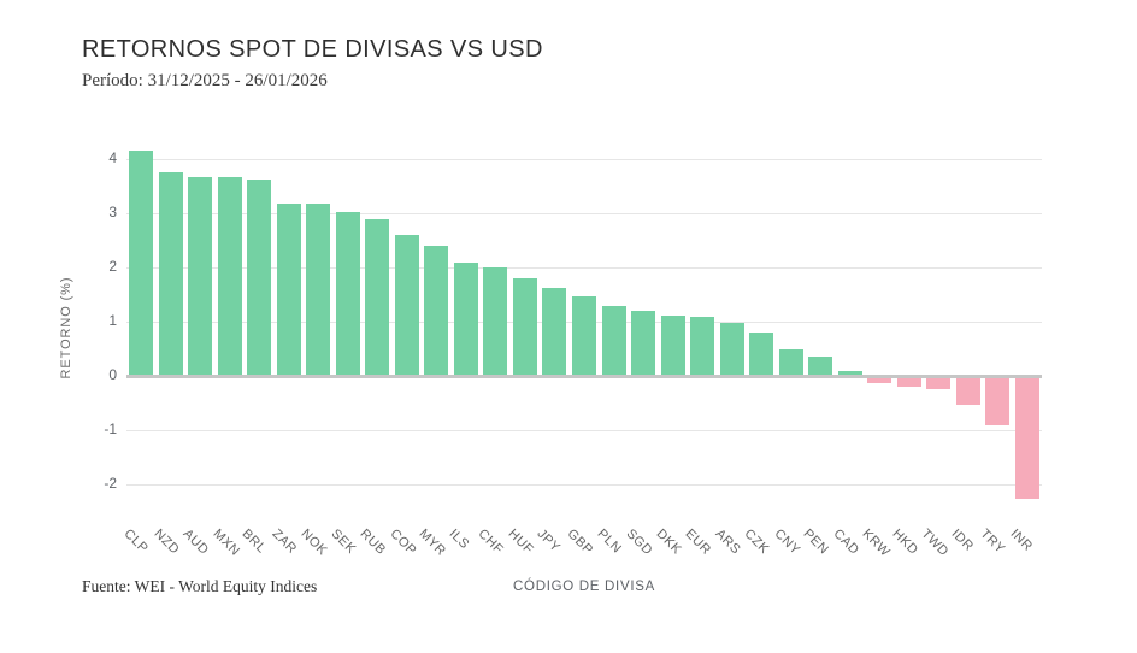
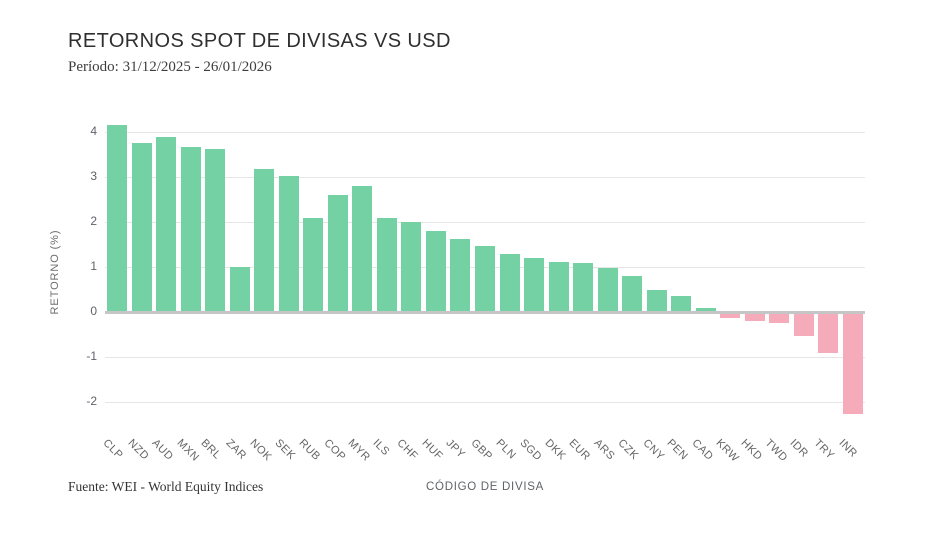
AUD: 3.7 -> 3.9
ZAR: 3.2 -> 1.0
RUB: 2.9 -> 2.1
MYR: 2.4 -> 2.8
